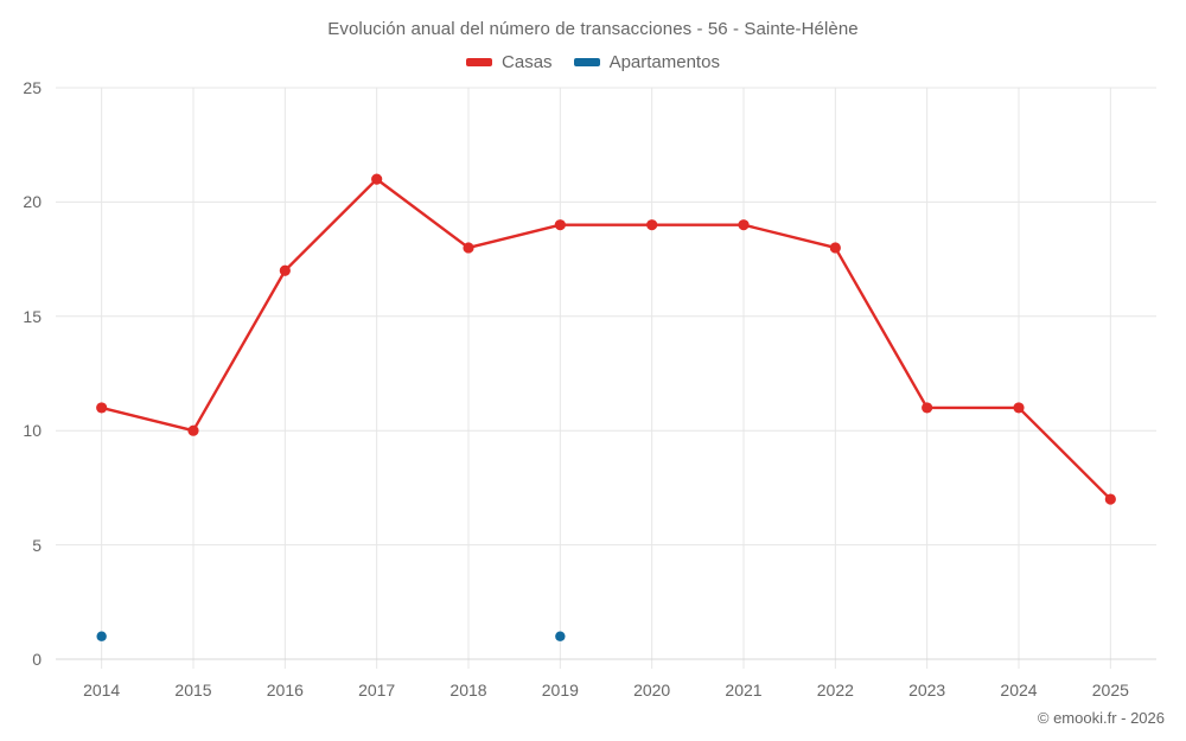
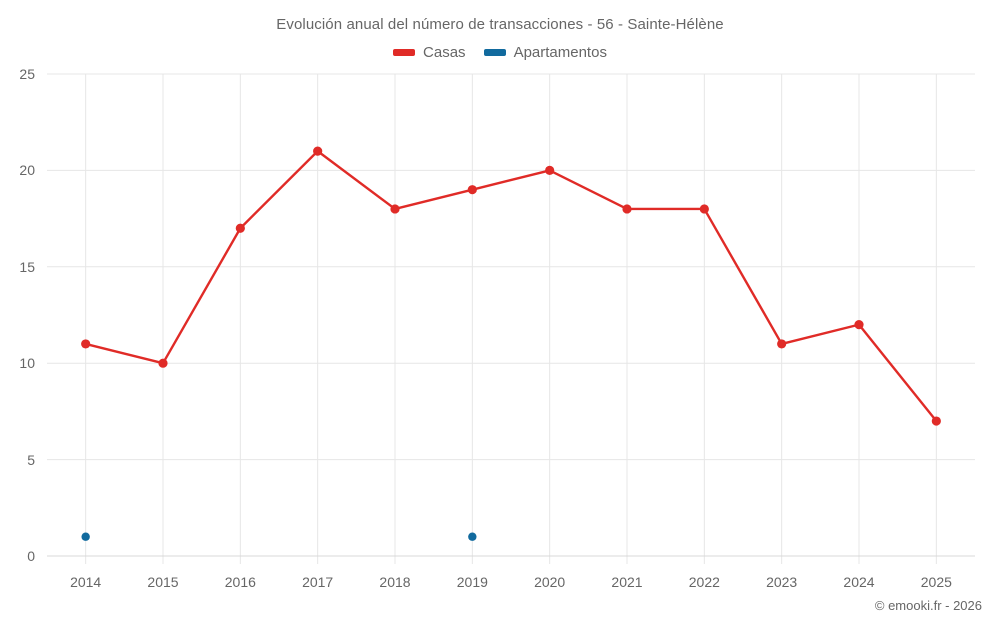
Casas/2020: 19 -> 20
Casas/2021: 19 -> 18
Casas/2024: 11 -> 12
